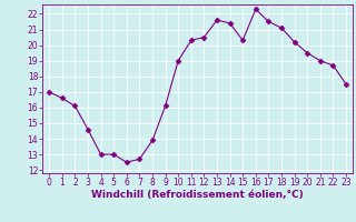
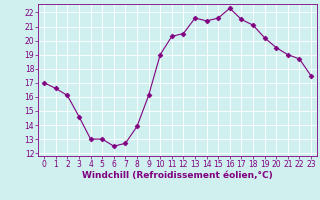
15: 20.3 -> 21.6
